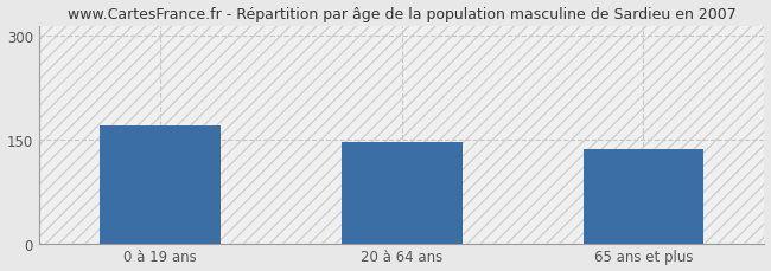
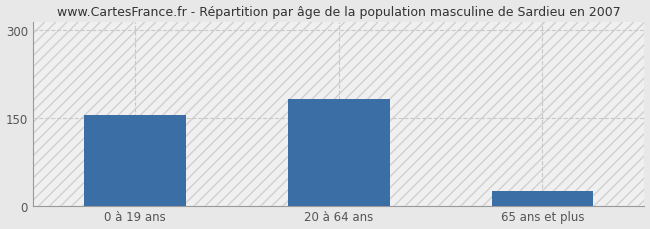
0 à 19 ans: 170 -> 155
20 à 64 ans: 146 -> 182
65 ans et plus: 136 -> 25
